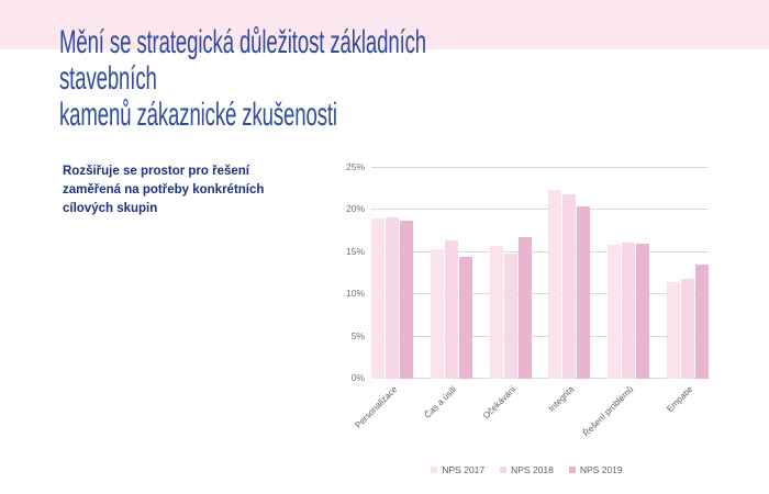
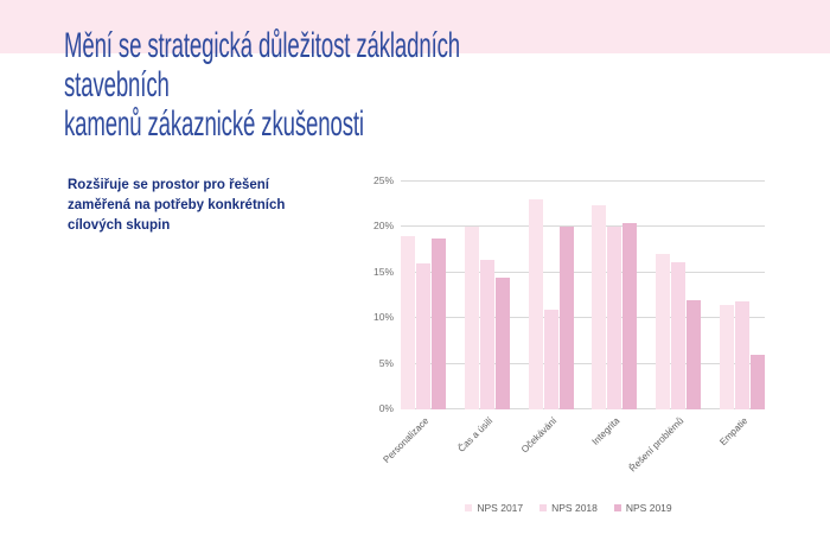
NPS 2018/Personalizace: 19% -> 16%
NPS 2017/Čas a úsilí: 15% -> 20%
NPS 2017/Očekávání: 16% -> 23%
NPS 2018/Očekávání: 15% -> 11%
NPS 2019/Očekávání: 17% -> 20%
NPS 2018/Integrita: 22% -> 20%
NPS 2017/Řešení problémů: 16% -> 17%
NPS 2019/Řešení problémů: 16% -> 12%
NPS 2019/Empatie: 14% -> 6%
